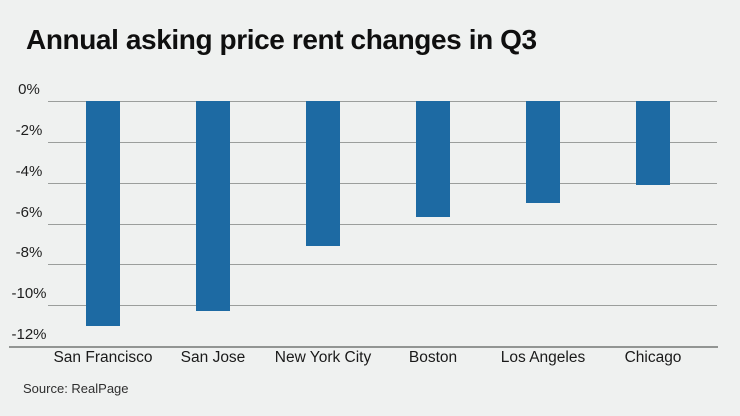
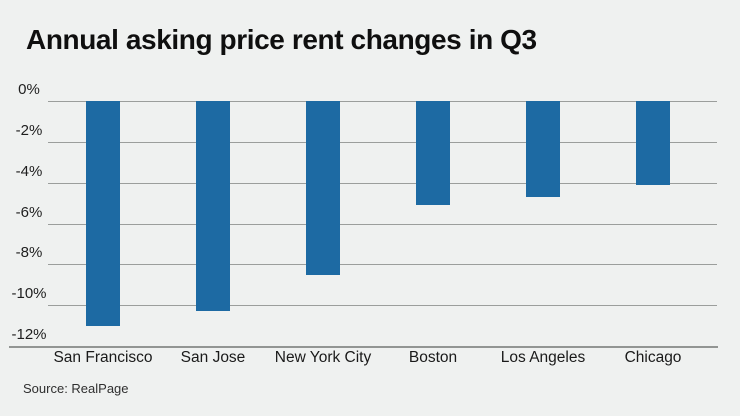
New York City: -7.1% -> -8.5%
Boston: -5.7% -> -5.1%
Los Angeles: -5.0% -> -4.7%
